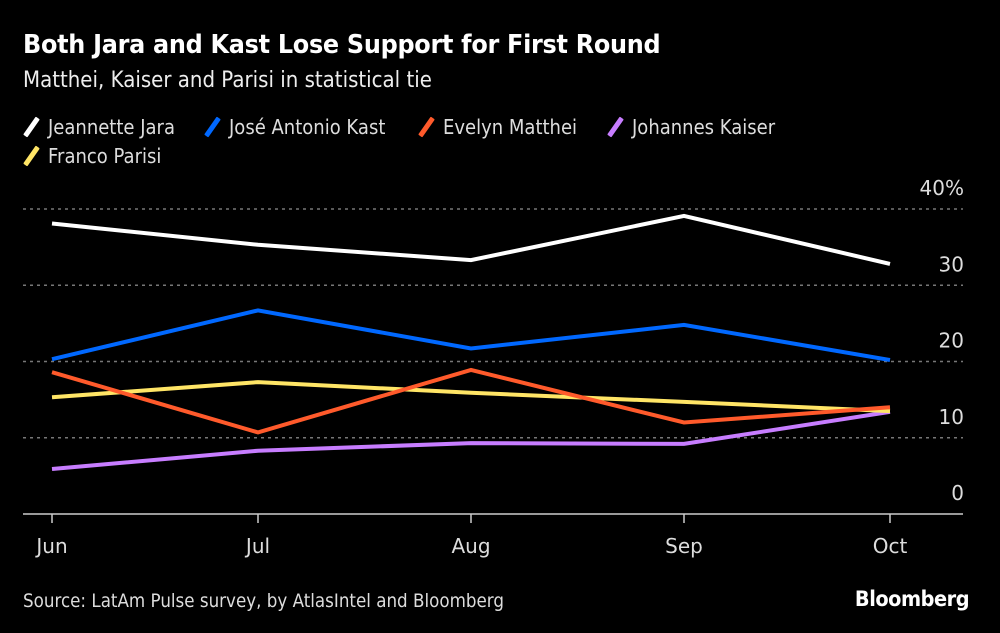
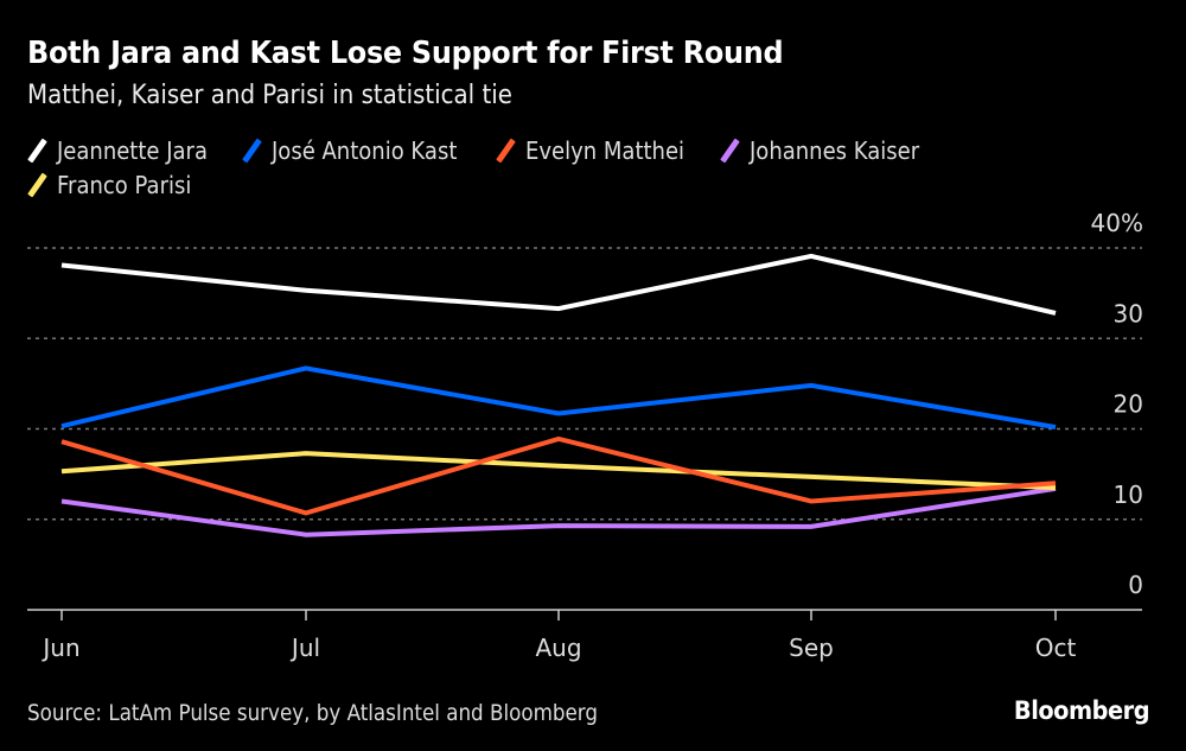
Johannes Kaiser/Jun: 6% -> 12%
